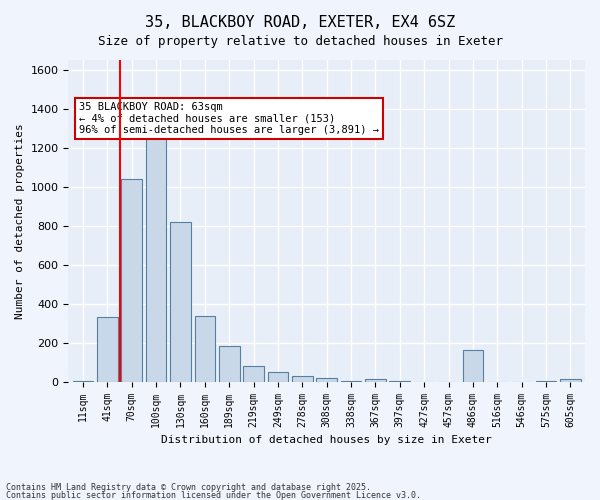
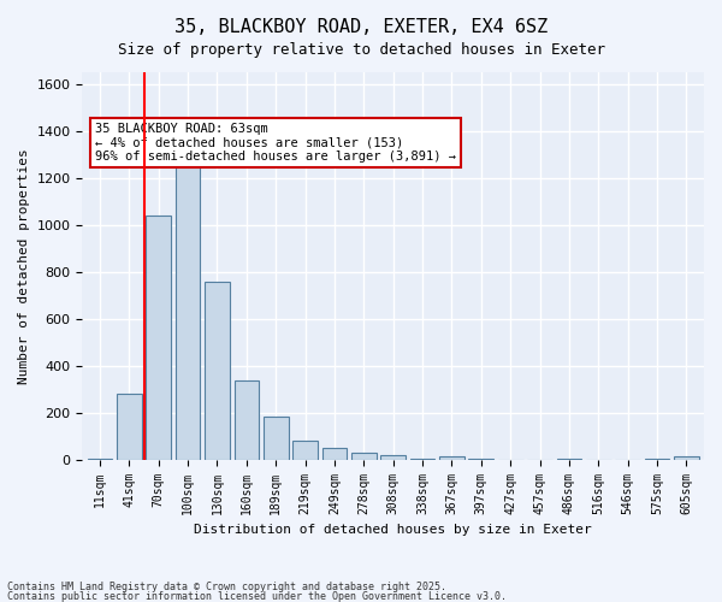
41sqm: 330 -> 280
130sqm: 820 -> 760
486sqm: 160 -> 0
